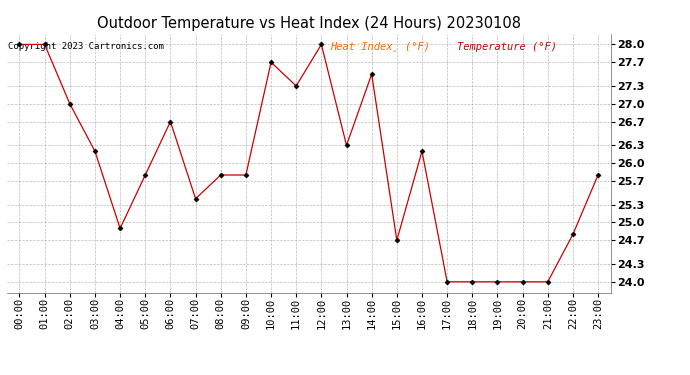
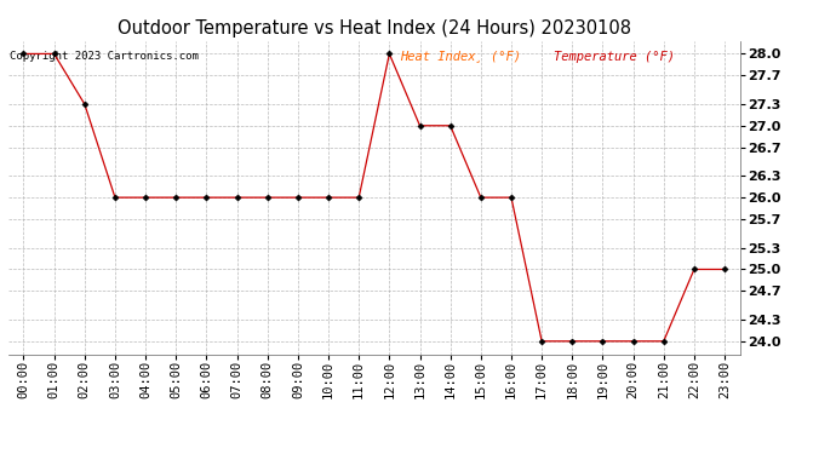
02:00: 27.0 -> 27.3
03:00: 26.2 -> 26.0
04:00: 24.9 -> 26.0
05:00: 25.8 -> 26.0
06:00: 26.7 -> 26.0
07:00: 25.4 -> 26.0
08:00: 25.8 -> 26.0
09:00: 25.8 -> 26.0
10:00: 27.7 -> 26.0
11:00: 27.3 -> 26.0
13:00: 26.3 -> 27.0
14:00: 27.5 -> 27.0
15:00: 24.7 -> 26.0
16:00: 26.2 -> 26.0
22:00: 24.8 -> 25.0
23:00: 25.8 -> 25.0
